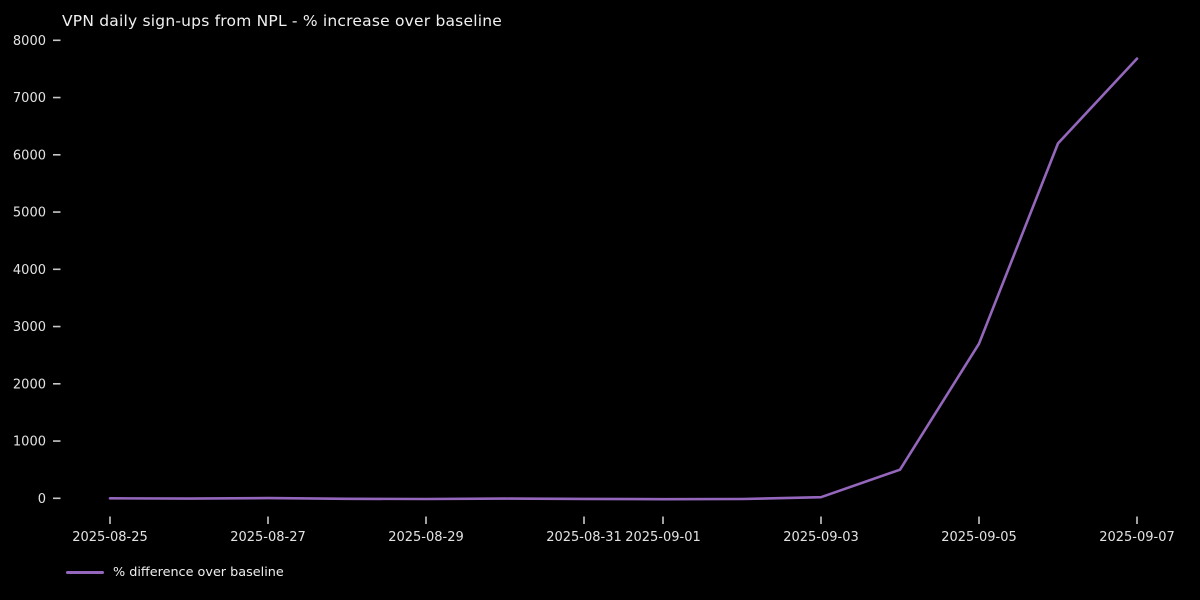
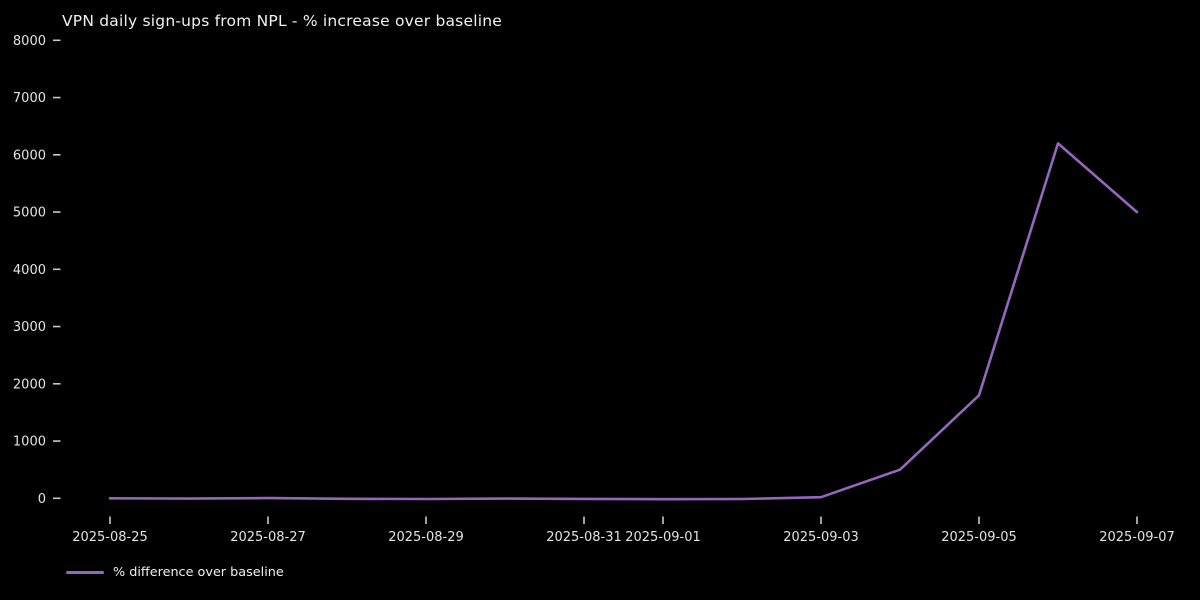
2025-09-05: 2700 -> 1800
2025-09-07: 7700 -> 5000
